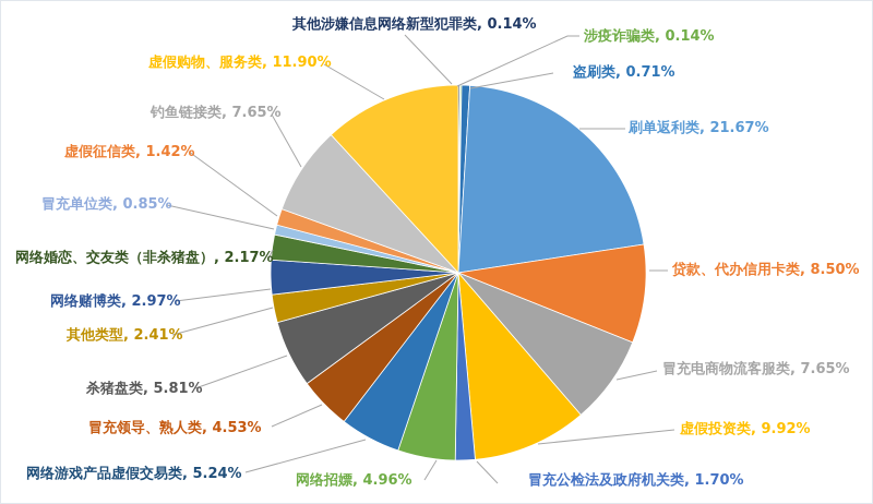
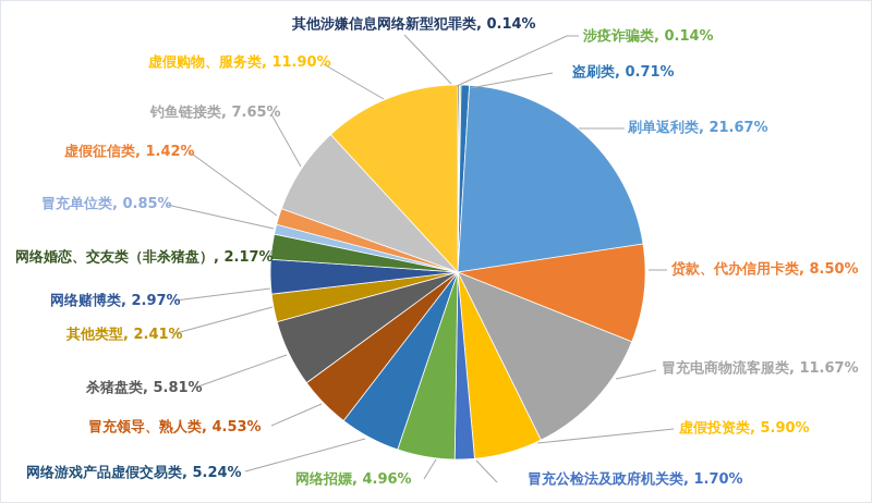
冒充电商物流客服类: 7.65% -> 11.67%
虚假投资类: 9.92% -> 5.90%
